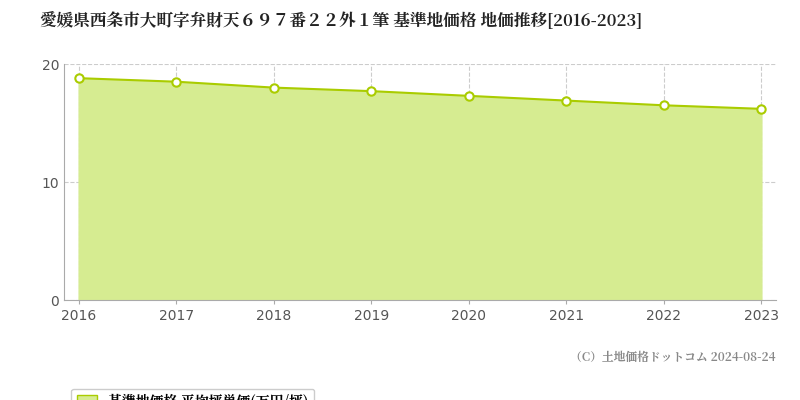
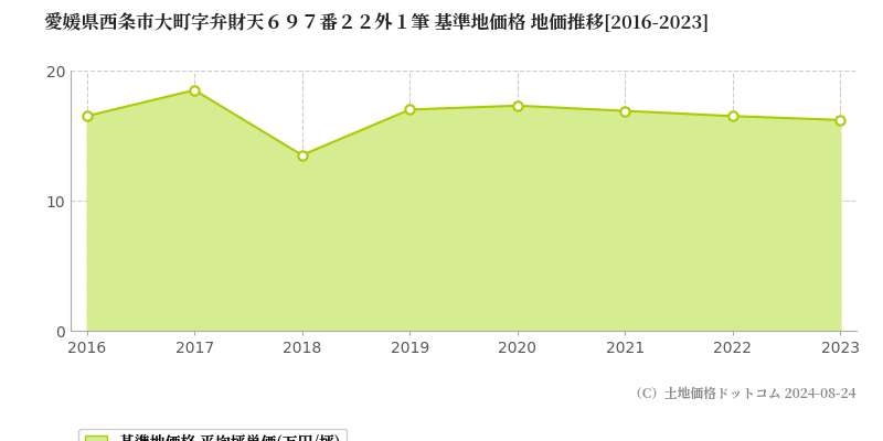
2016: 18.8 -> 16.5
2018: 18.0 -> 13.5
2019: 17.7 -> 17.0
